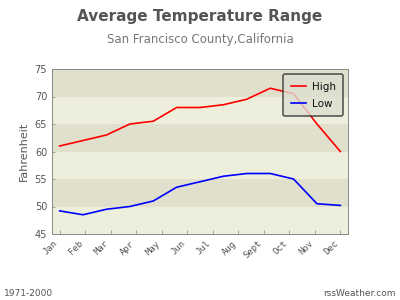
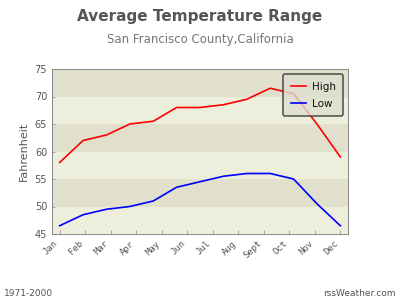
High/Jan: 61.0 -> 58.0
Low/Jan: 49.2 -> 46.5
High/Dec: 60.0 -> 59.0
Low/Dec: 50.2 -> 46.5
